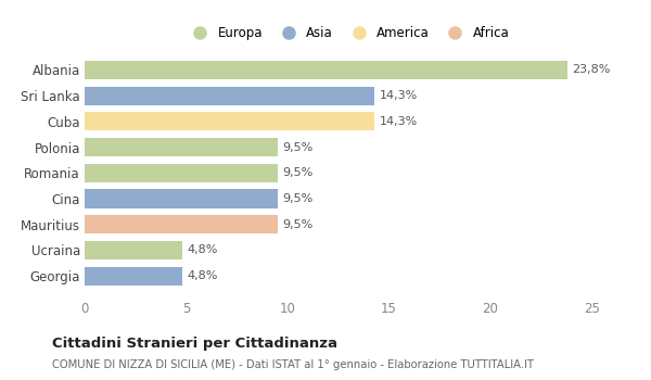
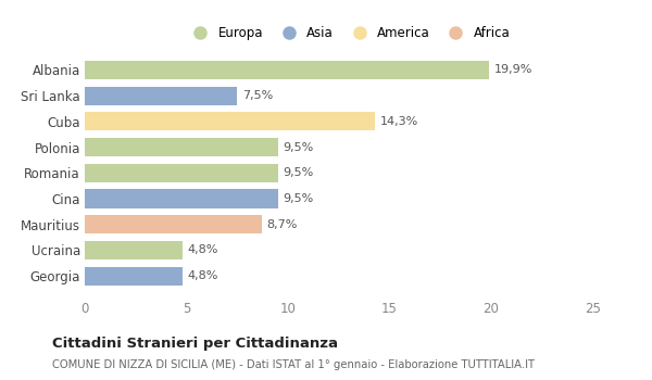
Albania: 23,8% -> 19,9%
Sri Lanka: 14,3% -> 7,5%
Mauritius: 9,5% -> 8,7%
